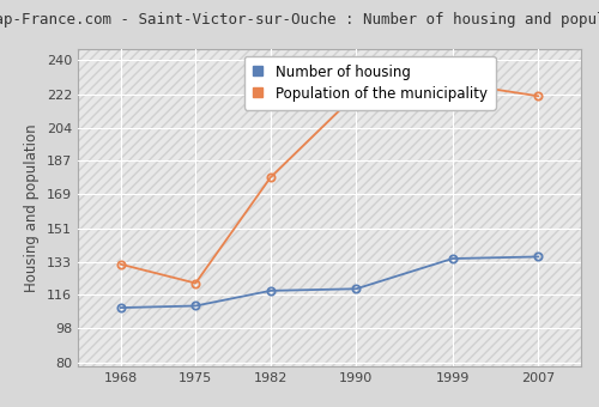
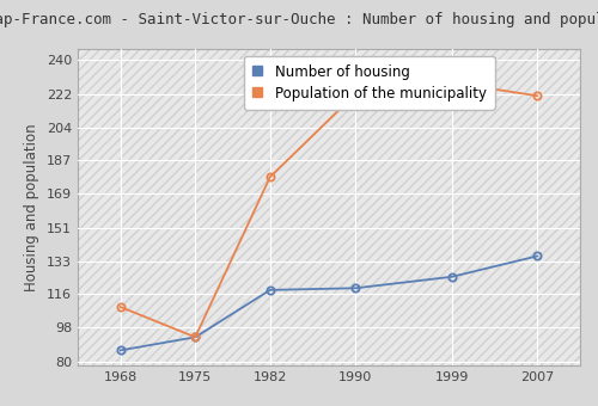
Number of housing/1968: 109 -> 86
Population of the municipality/1968: 132 -> 109
Number of housing/1975: 110 -> 93
Population of the municipality/1975: 122 -> 93
Number of housing/1999: 135 -> 125
